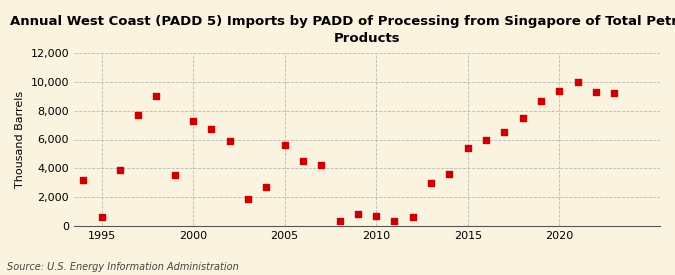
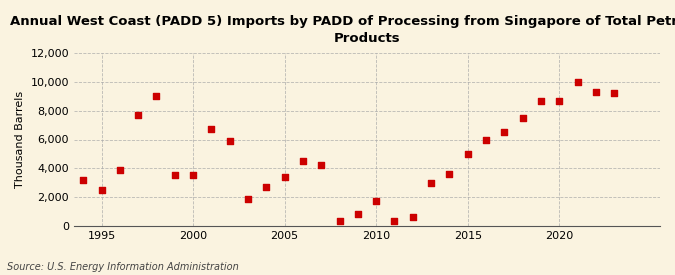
1995: 600 -> 2,500
2000: 7,300 -> 3,500
2005: 5,600 -> 3,400
2010: 700 -> 1,700
2015: 5,400 -> 5,000
2020: 9,400 -> 8,700
